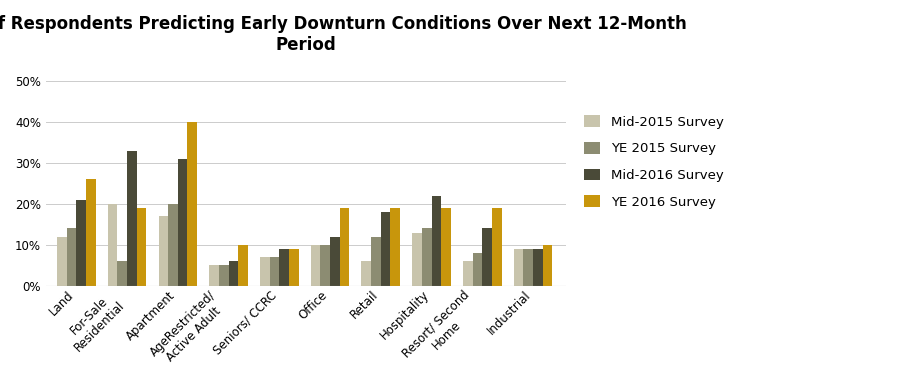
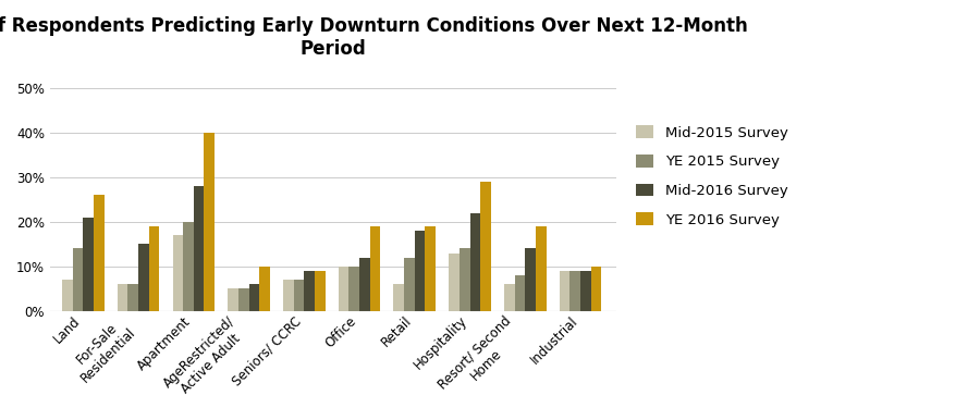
Mid-2015 Survey/Land: 12% -> 7%
Mid-2015 Survey/For-Sale Residential: 20% -> 6%
Mid-2016 Survey/For-Sale Residential: 33% -> 15%
Mid-2016 Survey/Apartment: 31% -> 28%
YE 2016 Survey/Hospitality: 19% -> 29%
